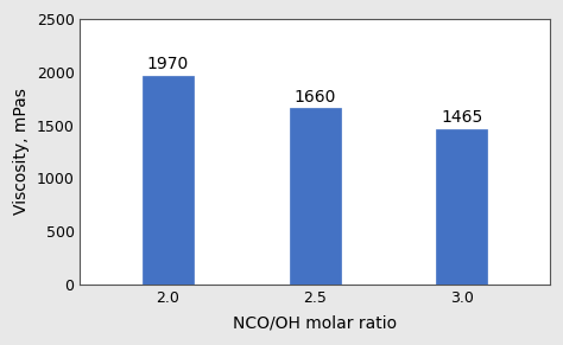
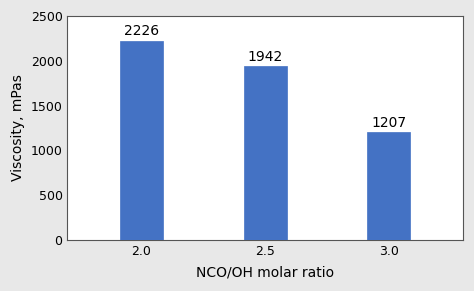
2.0: 1970 -> 2226
2.5: 1660 -> 1942
3.0: 1465 -> 1207
